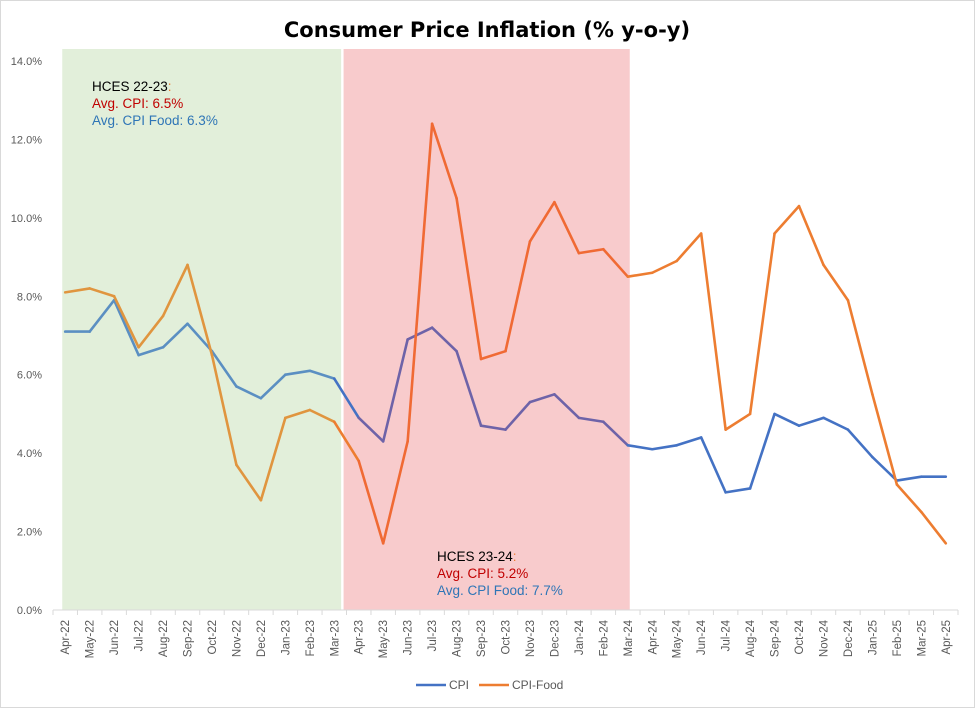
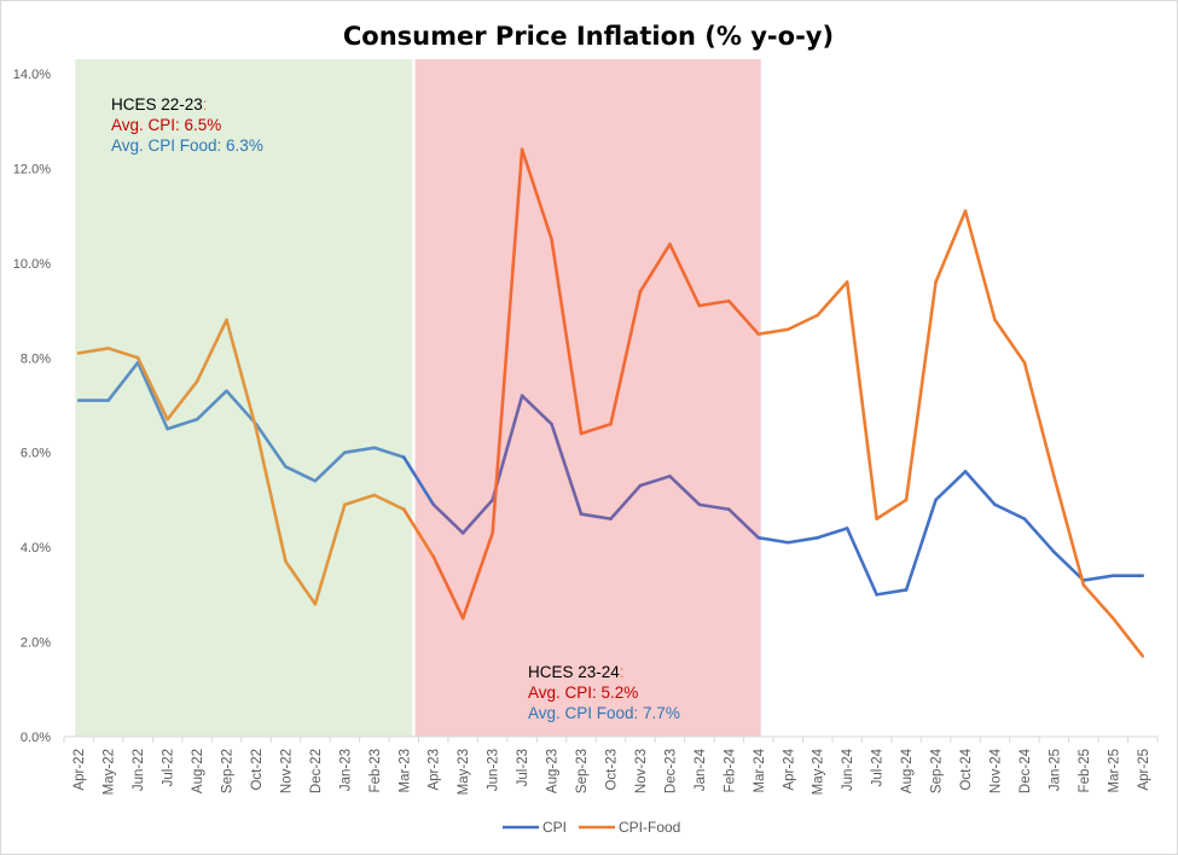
CPI-Food/May-23: 1.7% -> 2.5%
CPI/Jun-23: 6.9% -> 5.0%
CPI/Oct-24: 4.7% -> 5.6%
CPI-Food/Oct-24: 10.3% -> 11.1%
